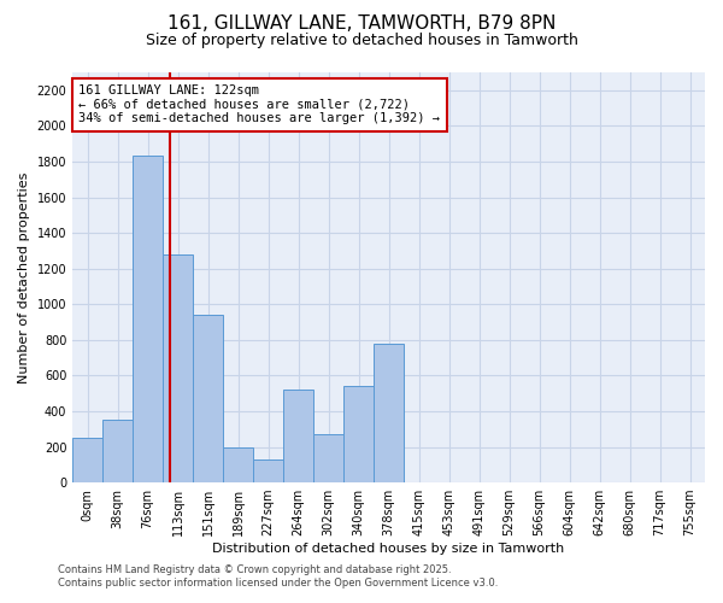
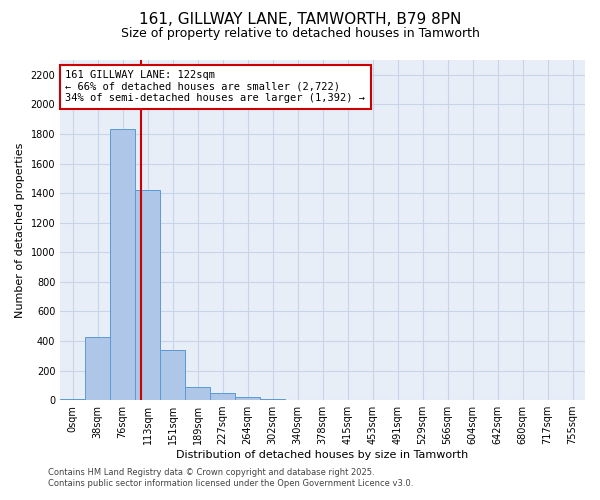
0sqm: 250 -> 0
38sqm: 350 -> 430
113sqm: 1280 -> 1420
151sqm: 940 -> 340
189sqm: 200 -> 90
227sqm: 130 -> 50
264sqm: 520 -> 20
302sqm: 270 -> 0
340sqm: 540 -> 0
378sqm: 780 -> 0
